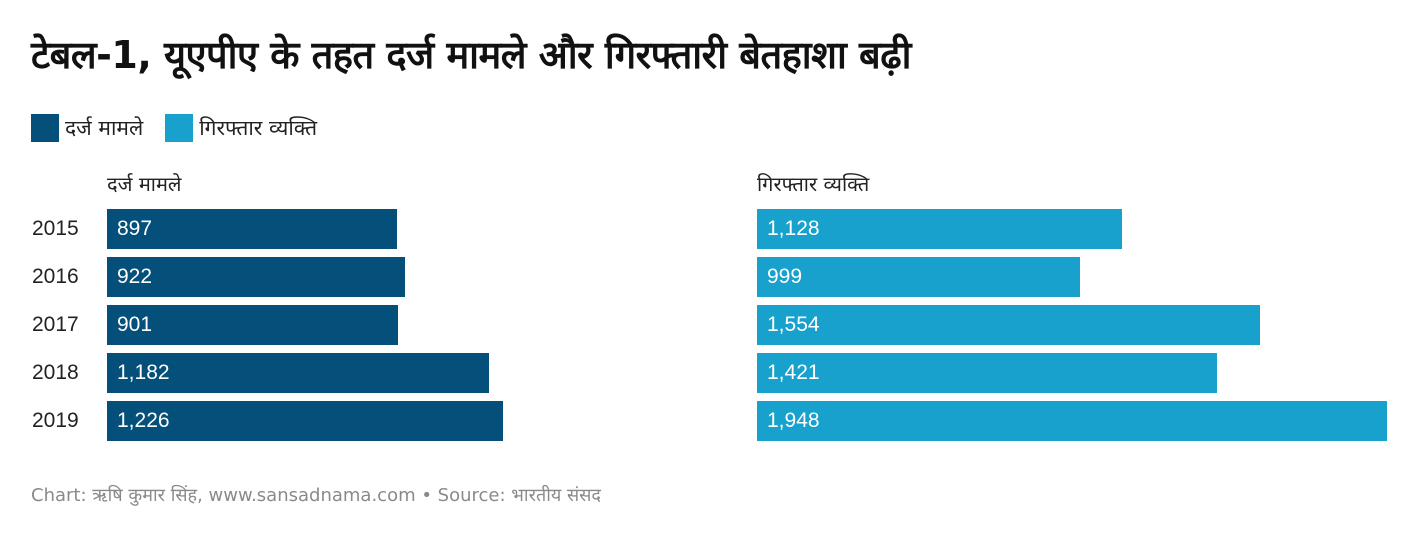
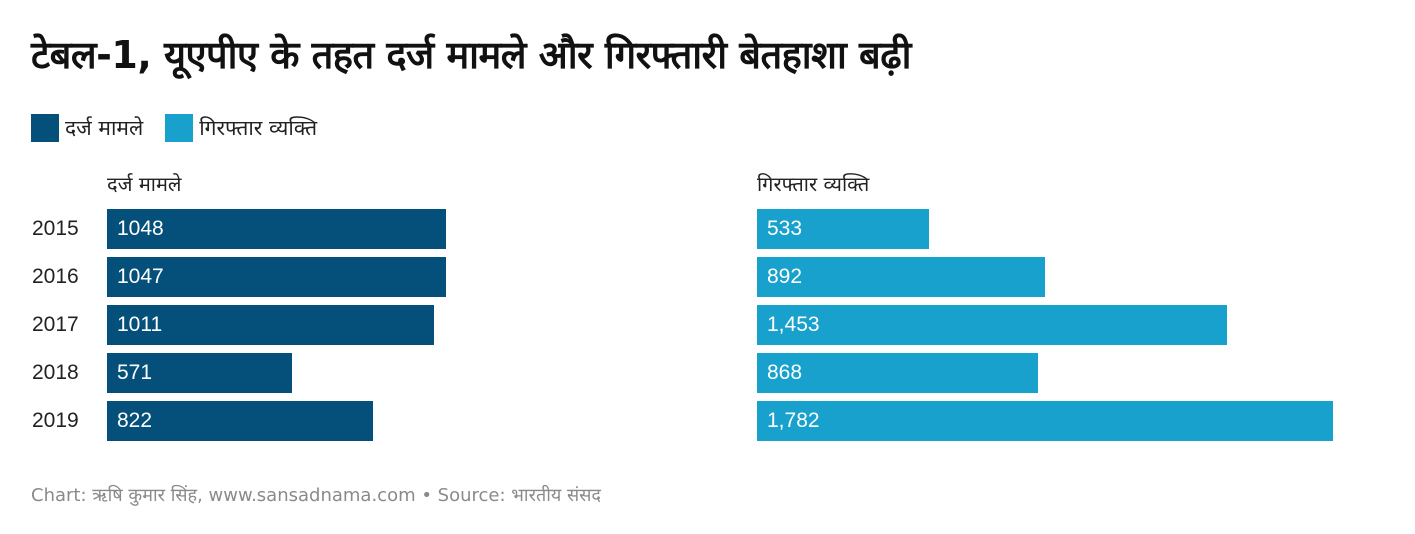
दर्ज मामले/2015: 897 -> 1048
गिरफ्तार व्यक्ति/2015: 1,128 -> 533
दर्ज मामले/2016: 922 -> 1047
गिरफ्तार व्यक्ति/2016: 999 -> 892
दर्ज मामले/2017: 901 -> 1011
गिरफ्तार व्यक्ति/2017: 1,554 -> 1,453
दर्ज मामले/2018: 1,182 -> 571
गिरफ्तार व्यक्ति/2018: 1,421 -> 868
दर्ज मामले/2019: 1,226 -> 822
गिरफ्तार व्यक्ति/2019: 1,948 -> 1,782
